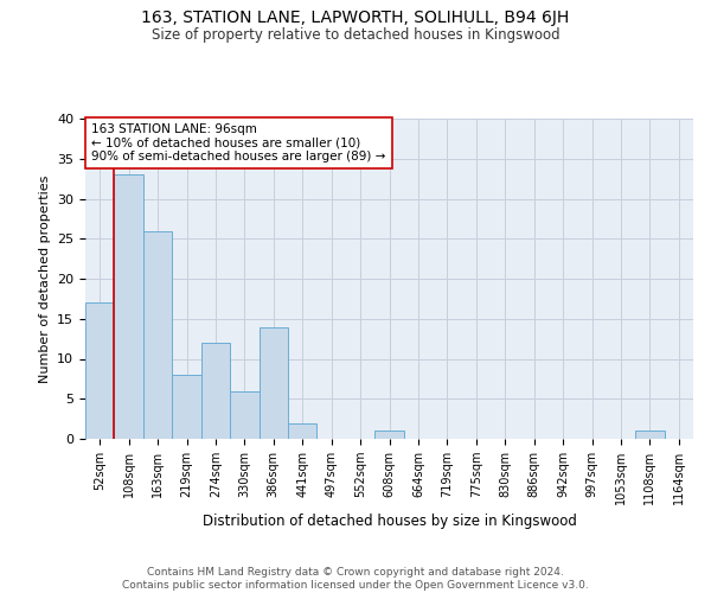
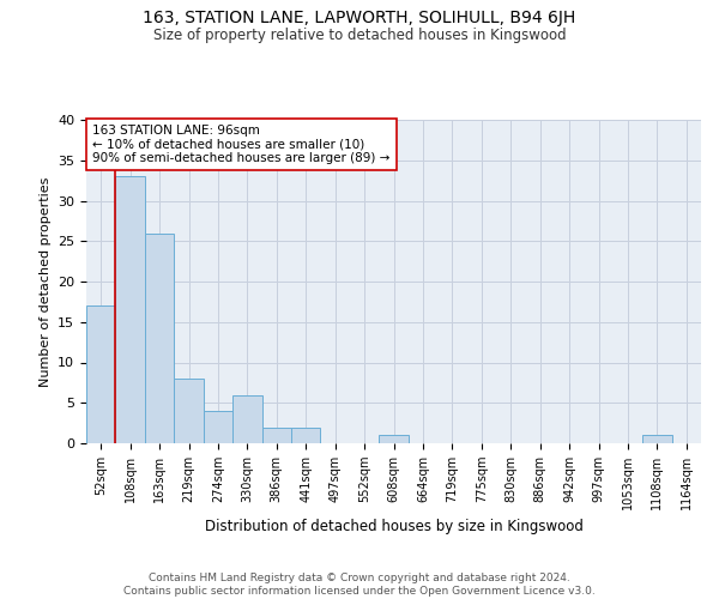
274sqm: 12 -> 4
386sqm: 14 -> 2
